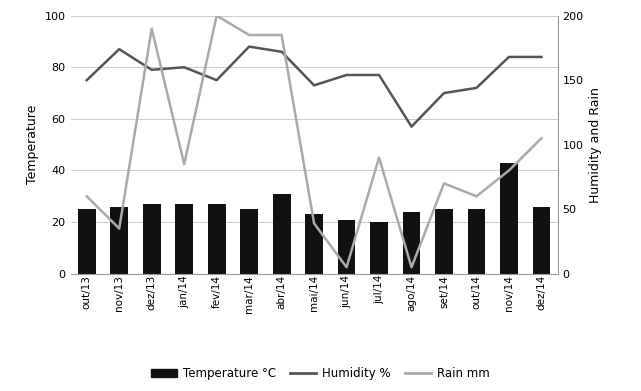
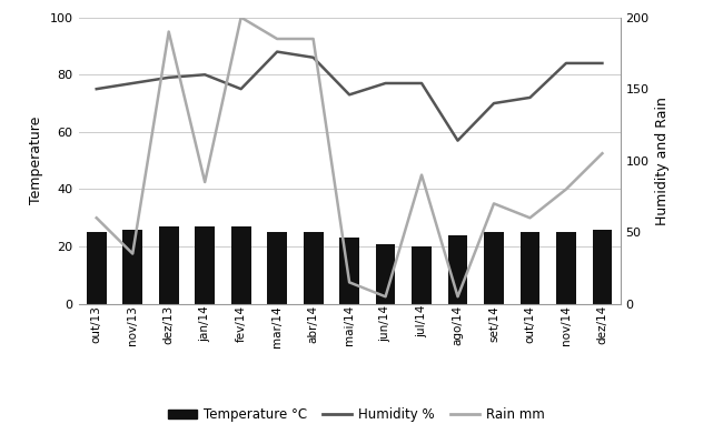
Humidity %/nov/13: 87 -> 77
Temperature °C/abr/14: 31 -> 25
Rain mm/mai/14: 39 -> 15
Temperature °C/nov/14: 43 -> 25
